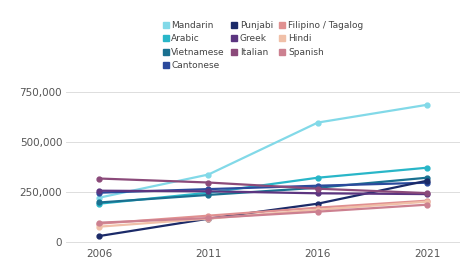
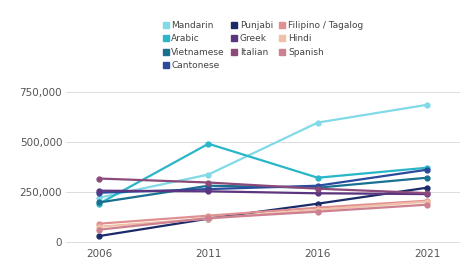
Spanish/2006: 100,000 -> 60,000
Arabic/2011: 240,000 -> 490,000
Vietnamese/2011: 230,000 -> 280,000
Cantonese/2021: 300,000 -> 360,000
Punjabi/2021: 300,000 -> 270,000
